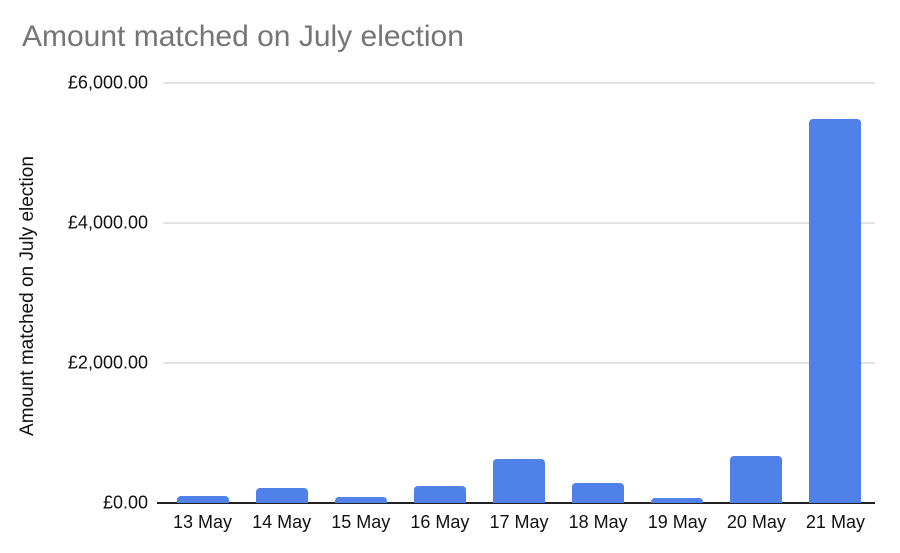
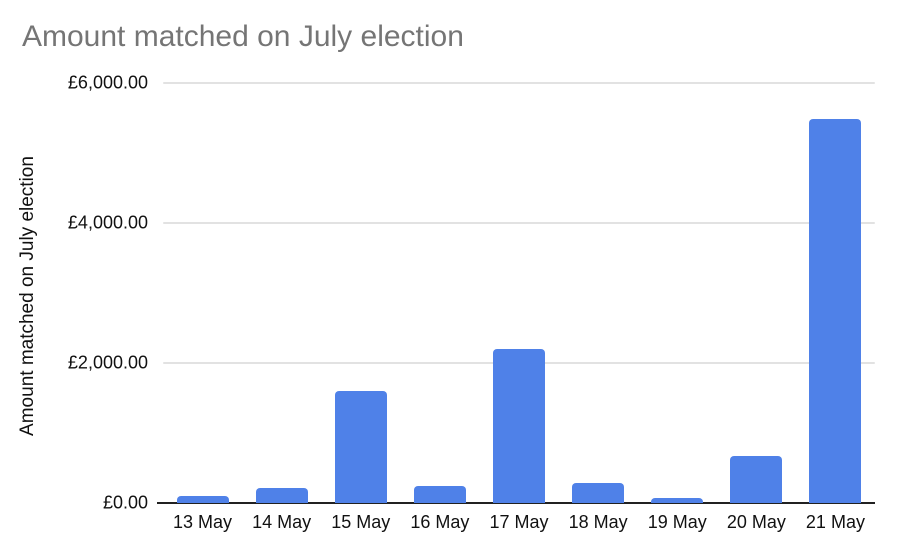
15 May: £100 -> £1600
17 May: £600 -> £2200
